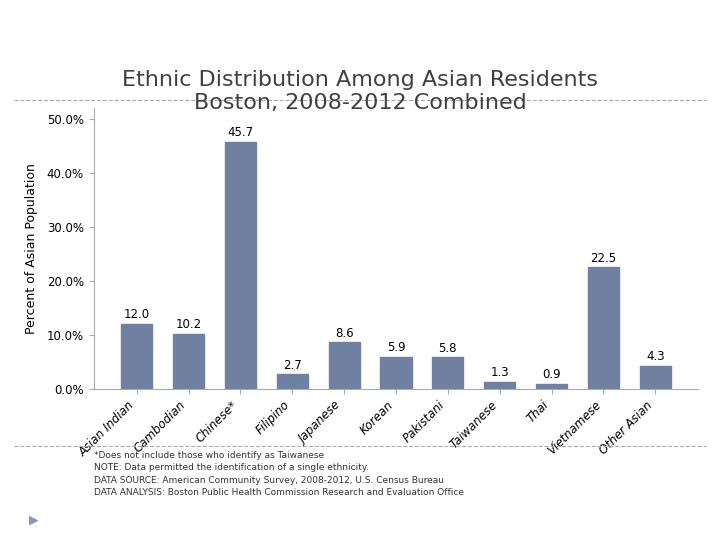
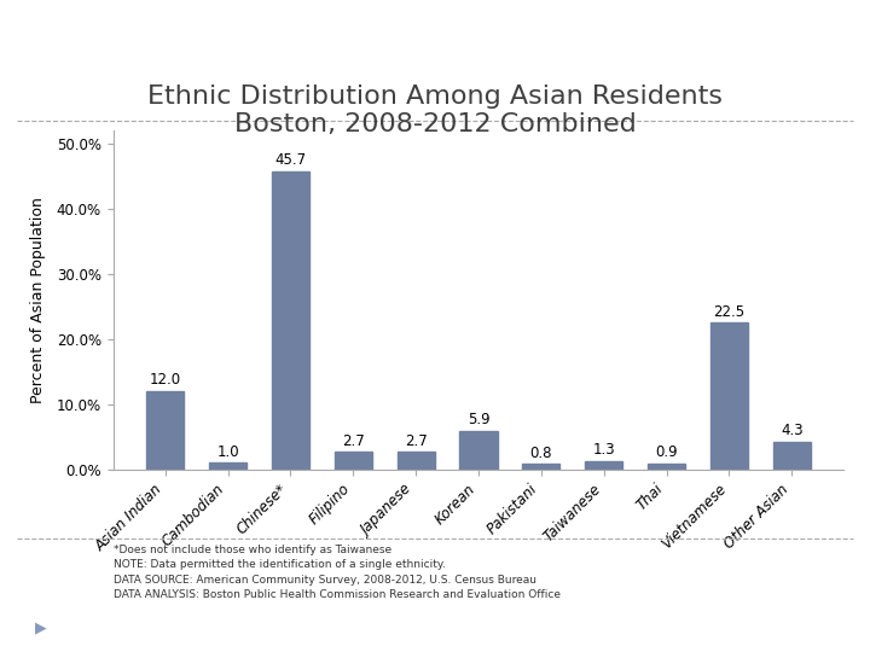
Cambodian: 10.2 -> 1.0
Japanese: 8.6 -> 2.7
Pakistani: 5.8 -> 0.8
